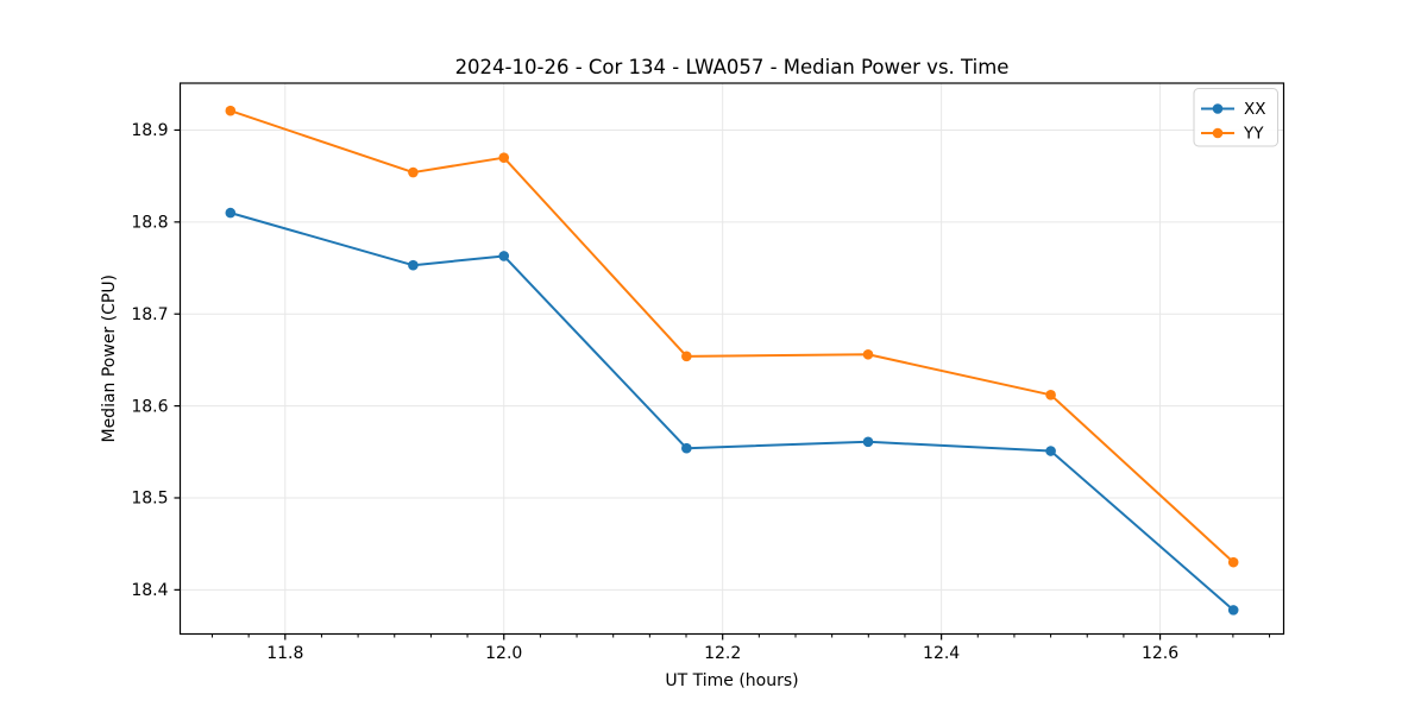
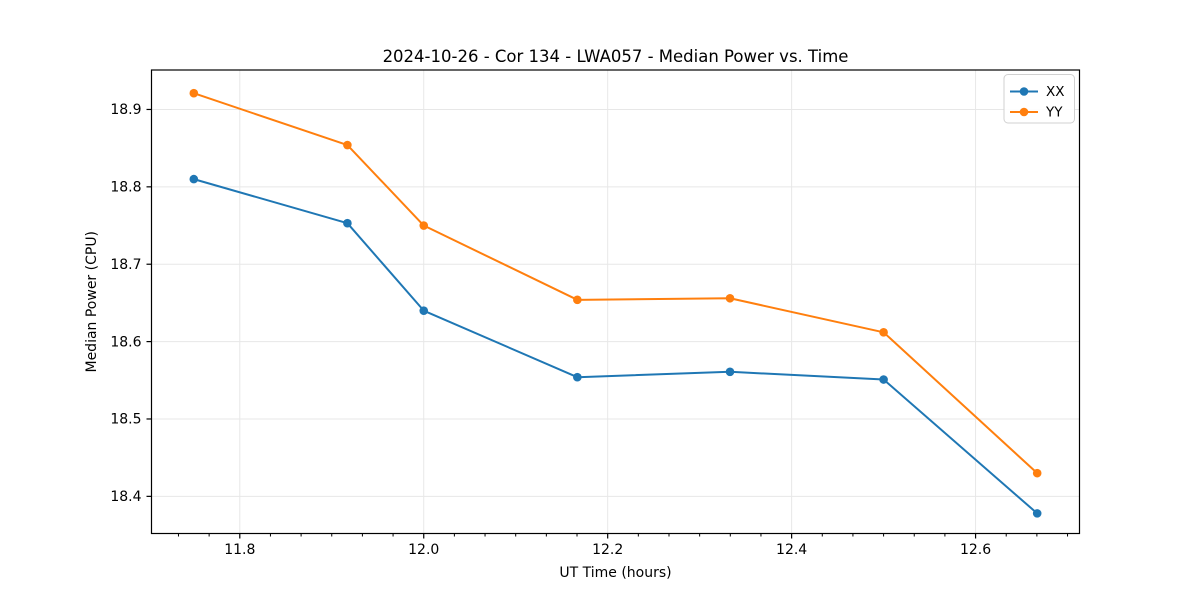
XX/12.0: 18.76 -> 18.64
YY/12.0: 18.87 -> 18.75
